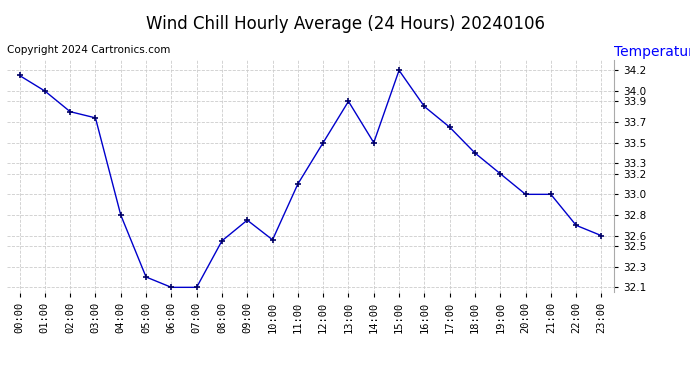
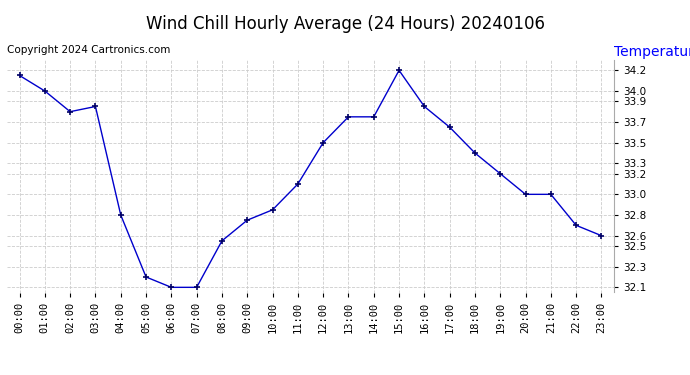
03:00: 33.74 -> 33.85
10:00: 32.56 -> 32.85
13:00: 33.90 -> 33.75
14:00: 33.50 -> 33.75
